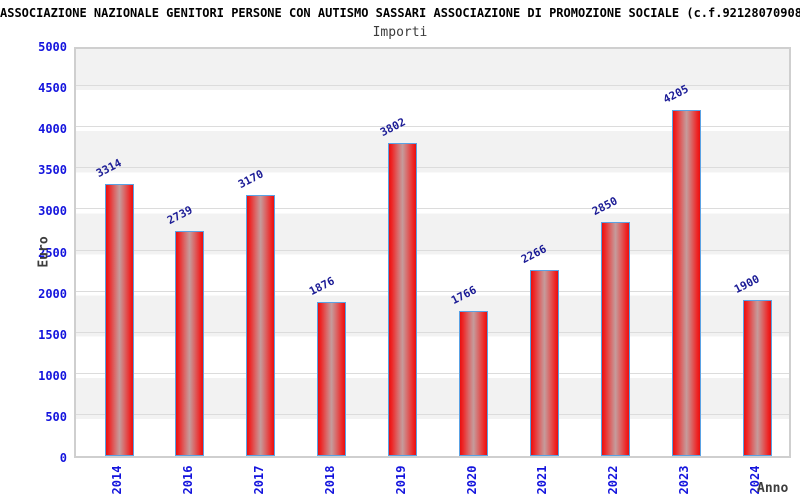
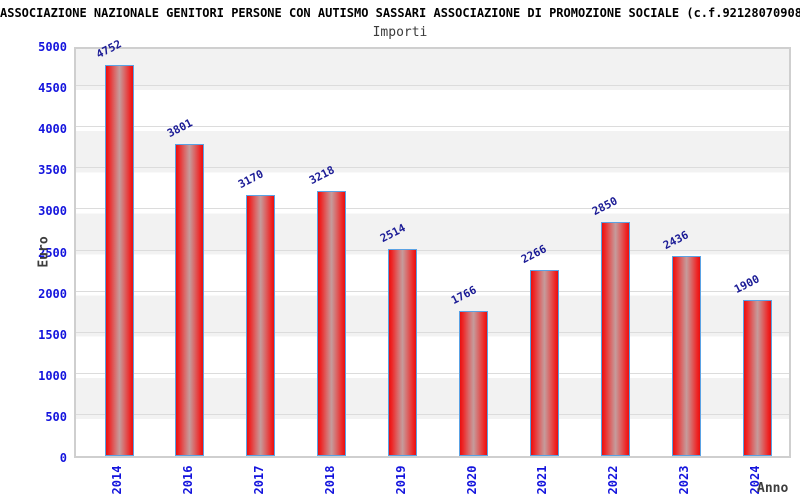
2014: 3314 -> 4752
2016: 2739 -> 3801
2018: 1876 -> 3218
2019: 3802 -> 2514
2023: 4205 -> 2436
